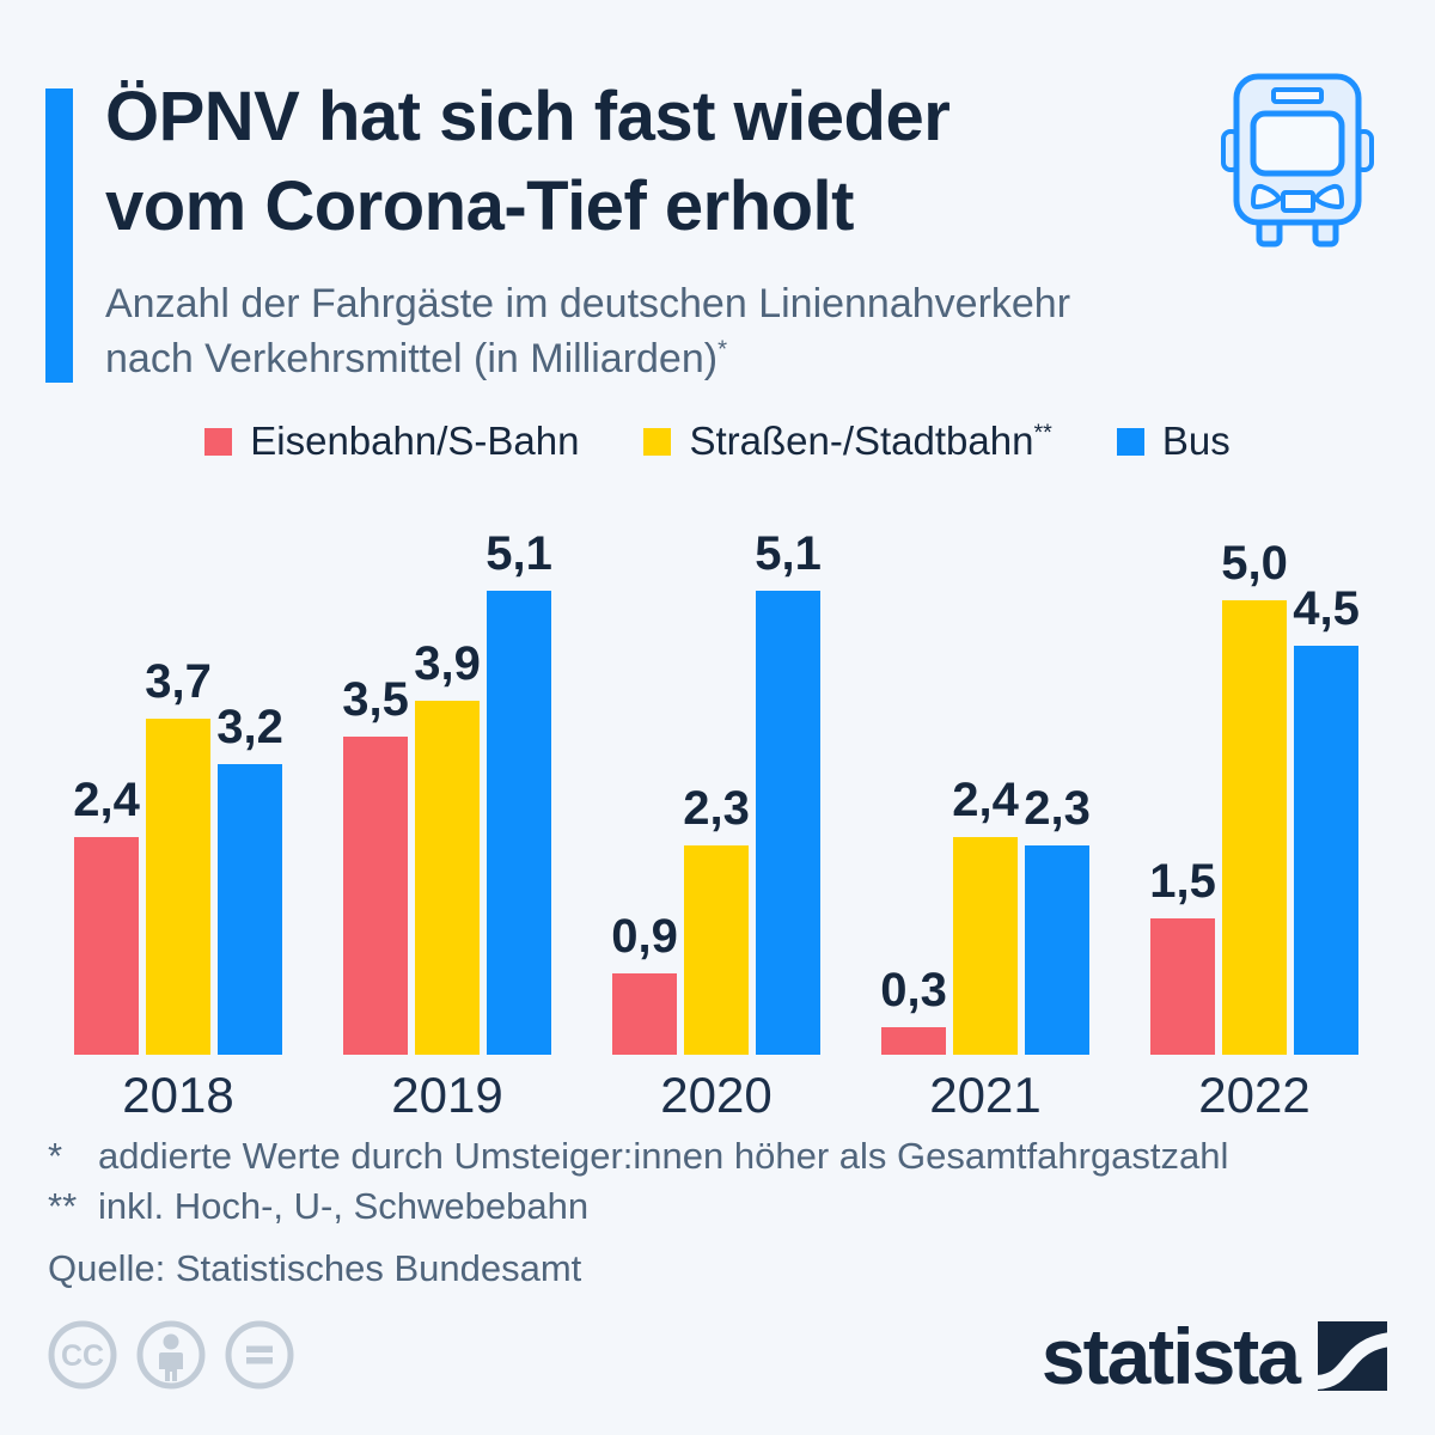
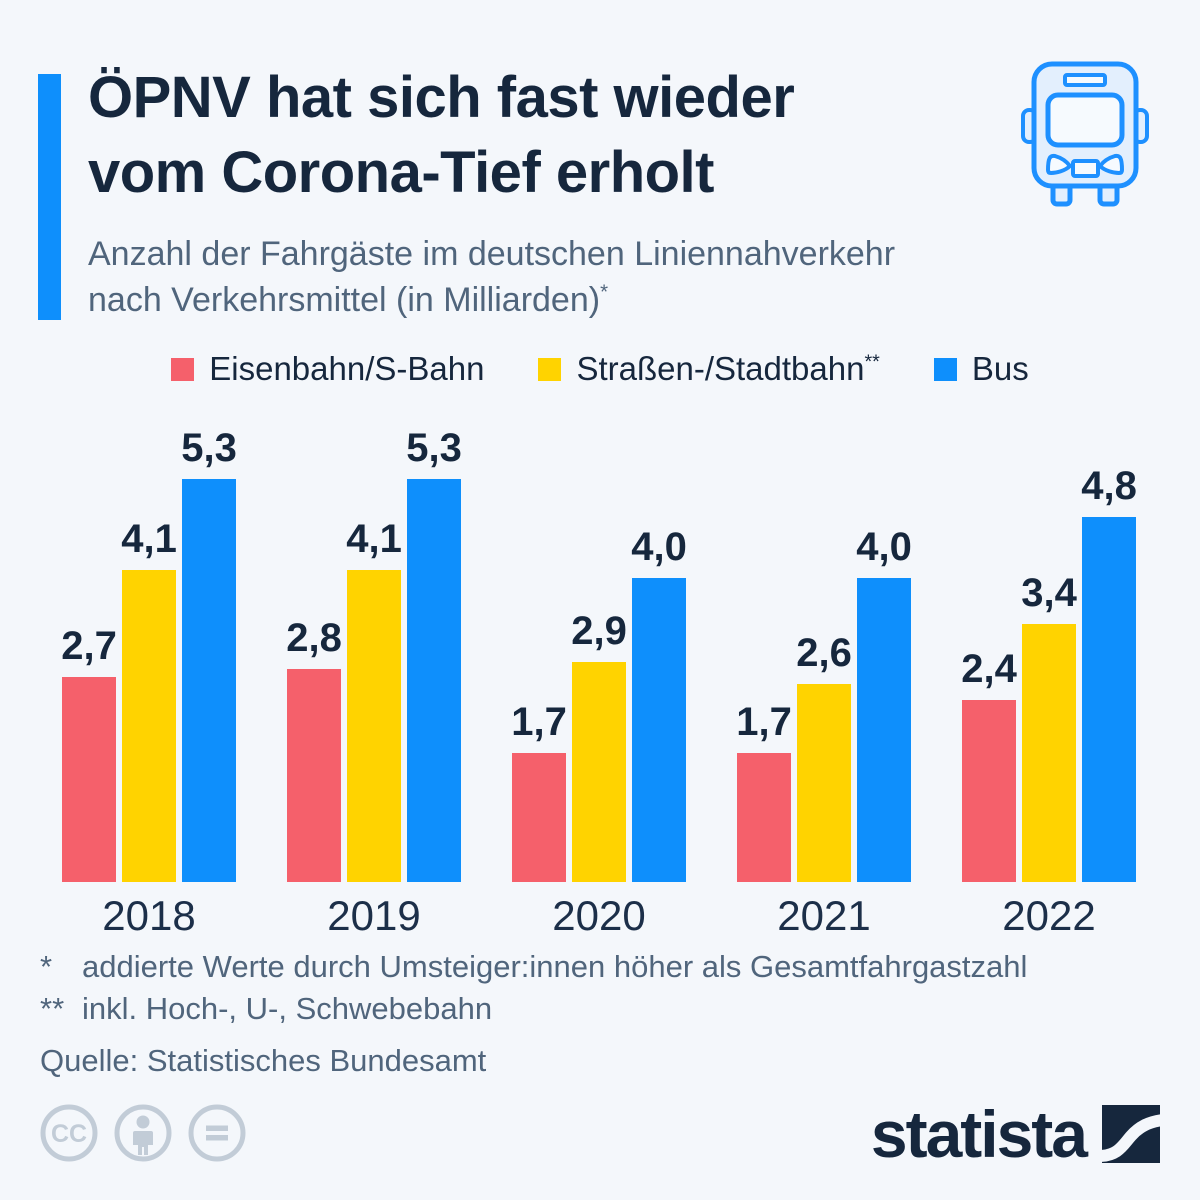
Eisenbahn/S-Bahn/2018: 2,4 -> 2,7
Straßen-/Stadtbahn**/2018: 3,7 -> 4,1
Bus/2018: 3,2 -> 5,3
Eisenbahn/S-Bahn/2019: 3,5 -> 2,8
Straßen-/Stadtbahn**/2019: 3,9 -> 4,1
Bus/2019: 5,1 -> 5,3
Eisenbahn/S-Bahn/2020: 0,9 -> 1,7
Straßen-/Stadtbahn**/2020: 2,3 -> 2,9
Bus/2020: 5,1 -> 4,0
Eisenbahn/S-Bahn/2021: 0,3 -> 1,7
Straßen-/Stadtbahn**/2021: 2,4 -> 2,6
Bus/2021: 2,3 -> 4,0
Eisenbahn/S-Bahn/2022: 1,5 -> 2,4
Straßen-/Stadtbahn**/2022: 5,0 -> 3,4
Bus/2022: 4,5 -> 4,8
